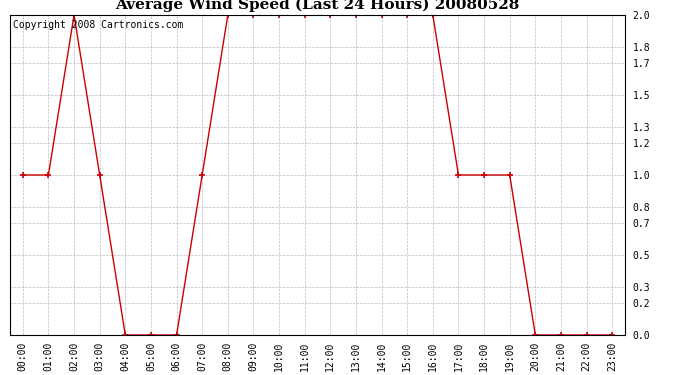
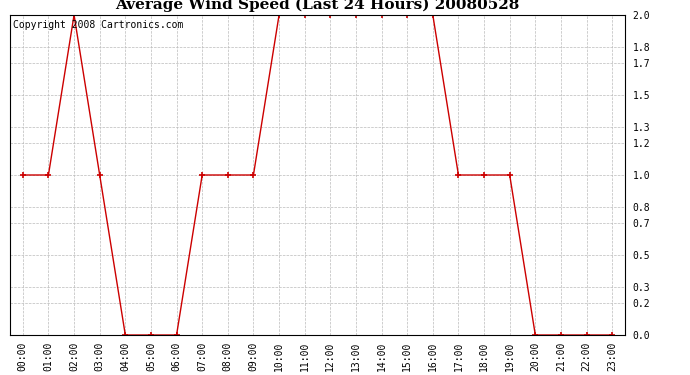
08:00: 2 -> 1
09:00: 2 -> 1
